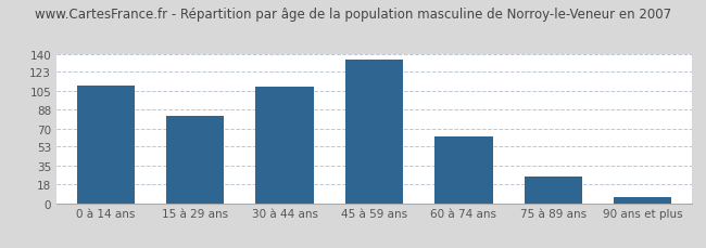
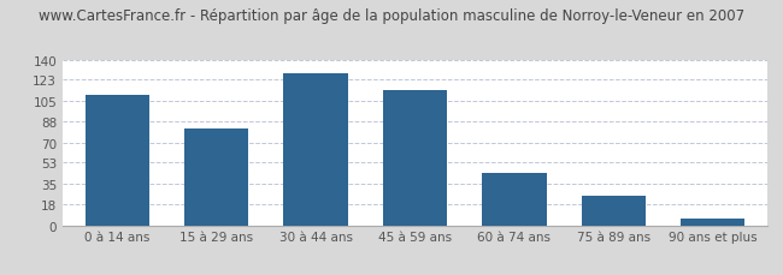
30 à 44 ans: 109 -> 128
45 à 59 ans: 135 -> 114
60 à 74 ans: 62 -> 44
